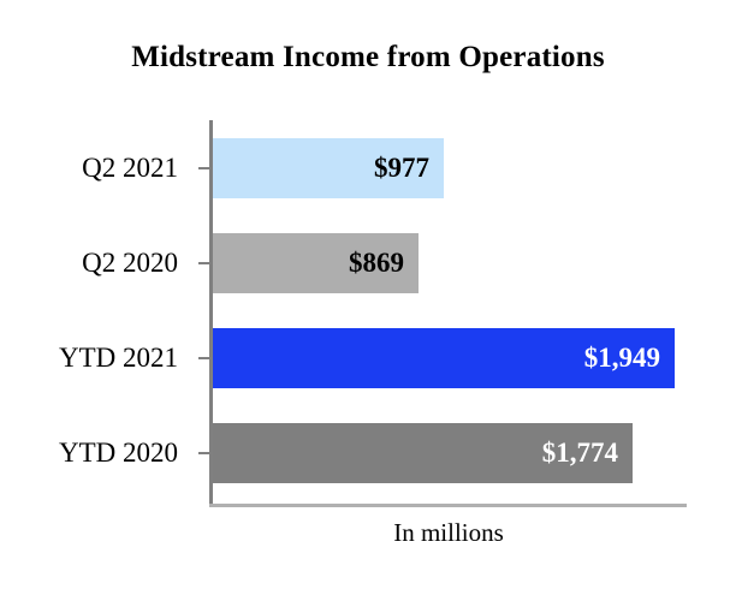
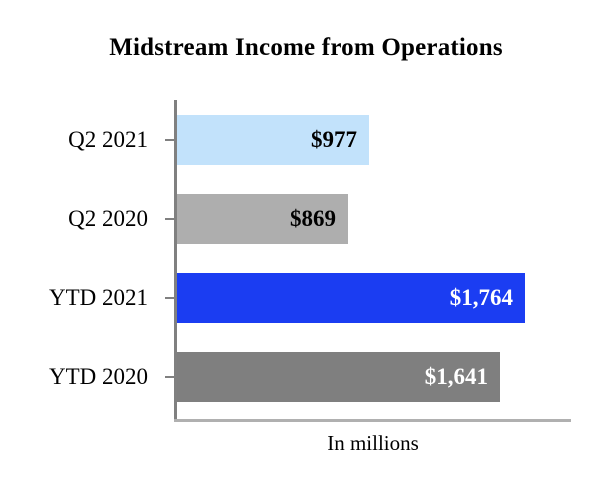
YTD 2021: $1,949 -> $1,764
YTD 2020: $1,774 -> $1,641
